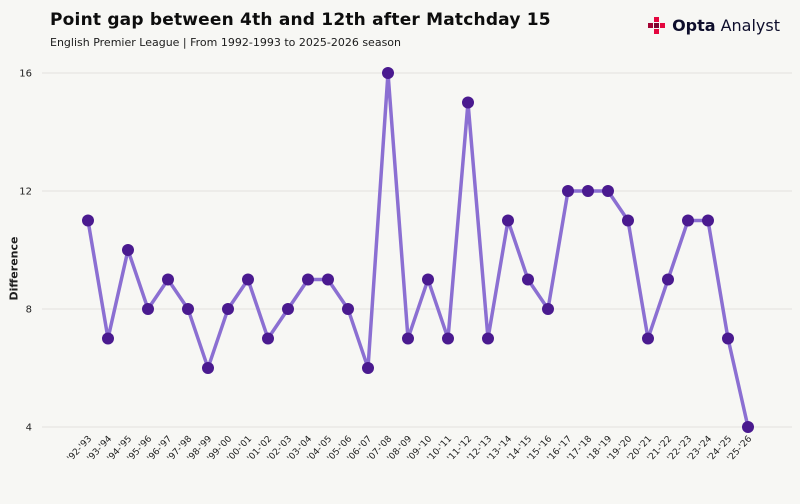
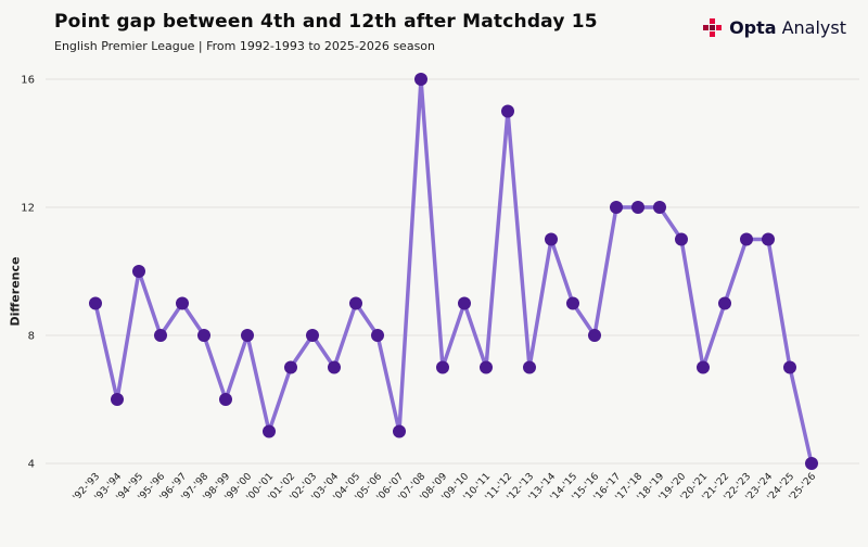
'92-'93: 11 -> 9
'93-'94: 7 -> 6
'00-'01: 9 -> 5
'03-'04: 9 -> 7
'06-'07: 6 -> 5
